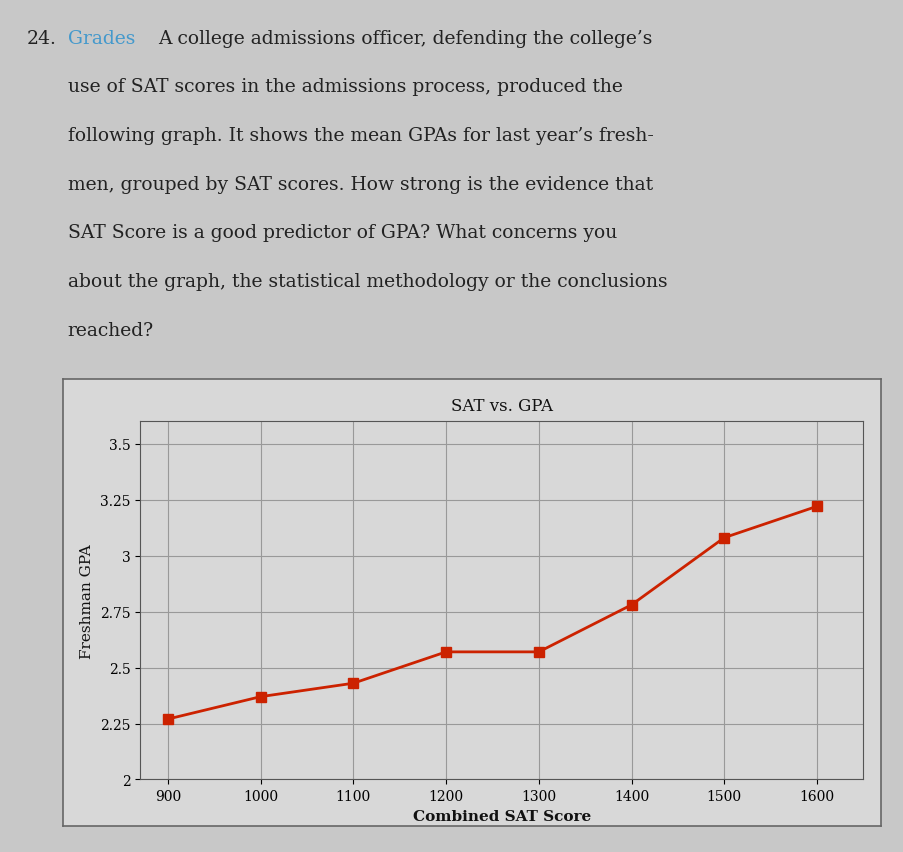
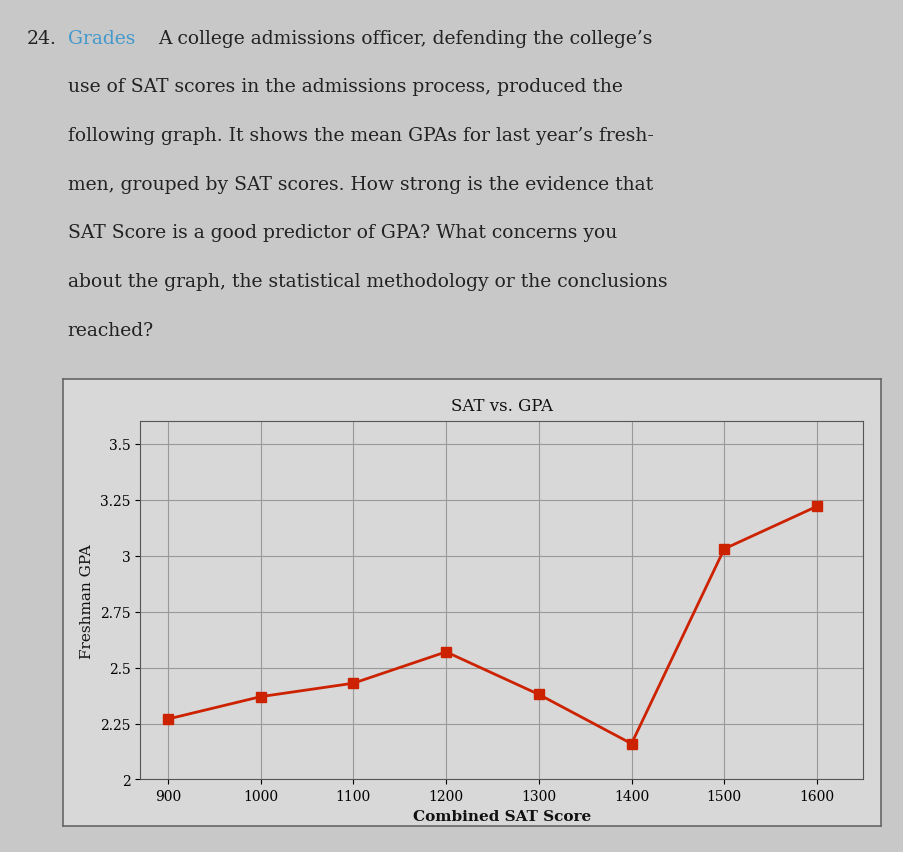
1300: 2.57 -> 2.38
1400: 2.78 -> 2.16
1500: 3.08 -> 3.03
